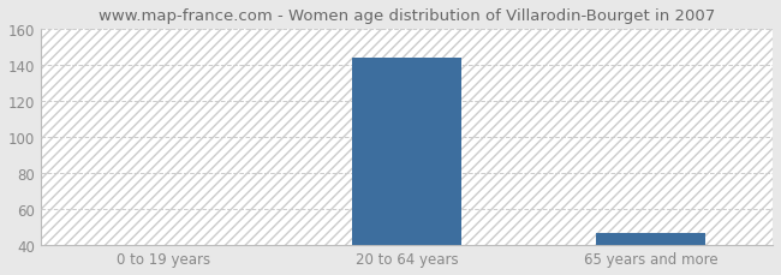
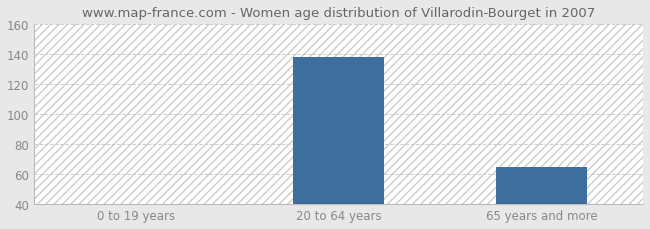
20 to 64 years: 144 -> 138
65 years and more: 47 -> 65
